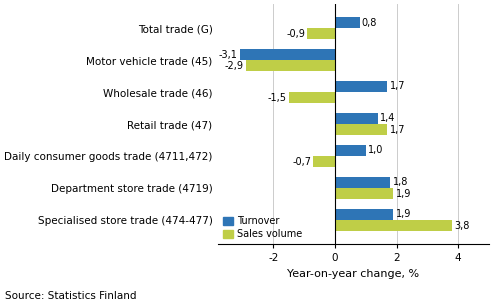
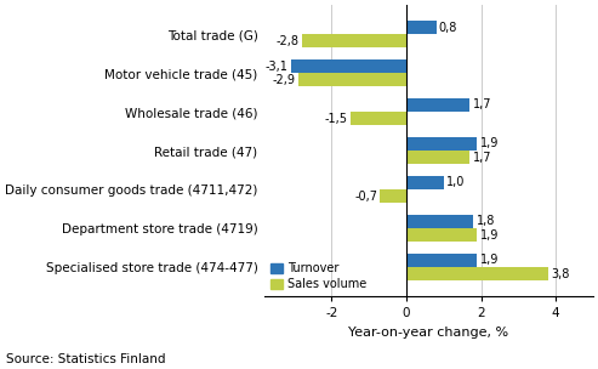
Sales volume/Total trade (G): -0,9 -> -2,8
Turnover/Retail trade (47): 1,4 -> 1,9
